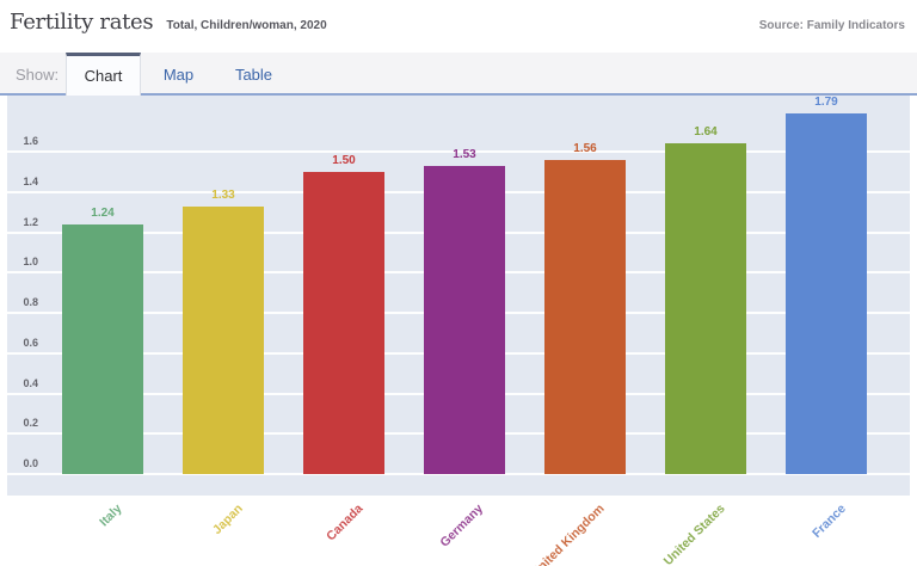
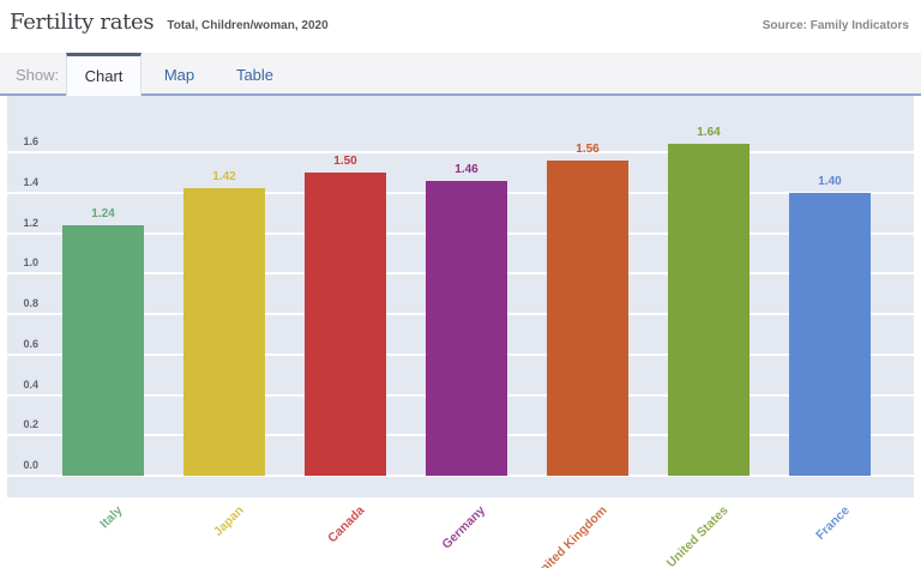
Japan: 1.33 -> 1.42
Germany: 1.53 -> 1.46
France: 1.79 -> 1.40
